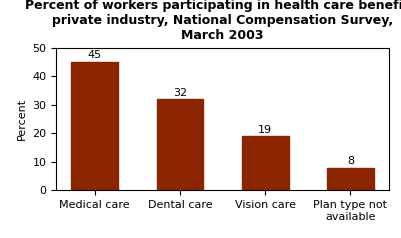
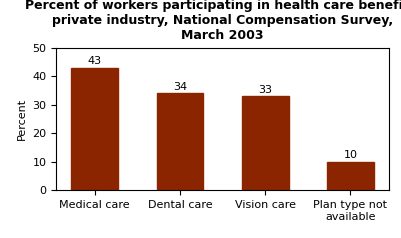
Medical care: 45 -> 43
Dental care: 32 -> 34
Vision care: 19 -> 33
Plan type not available: 8 -> 10
